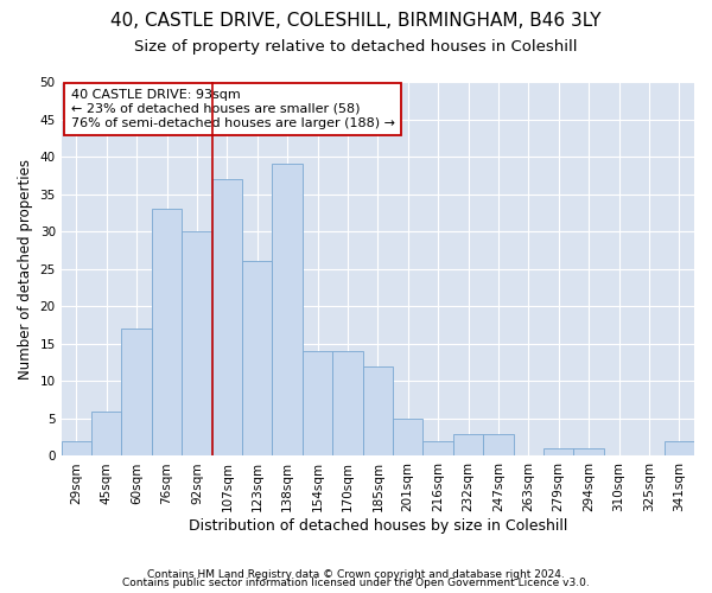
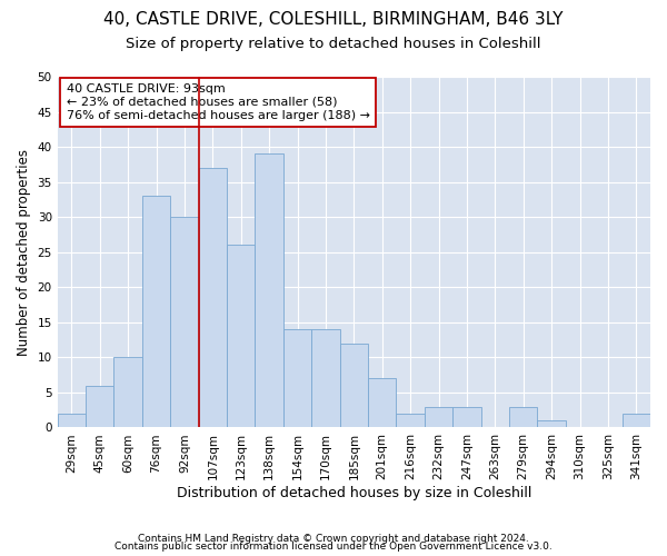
60sqm: 17 -> 10
201sqm: 5 -> 7
279sqm: 1 -> 3
